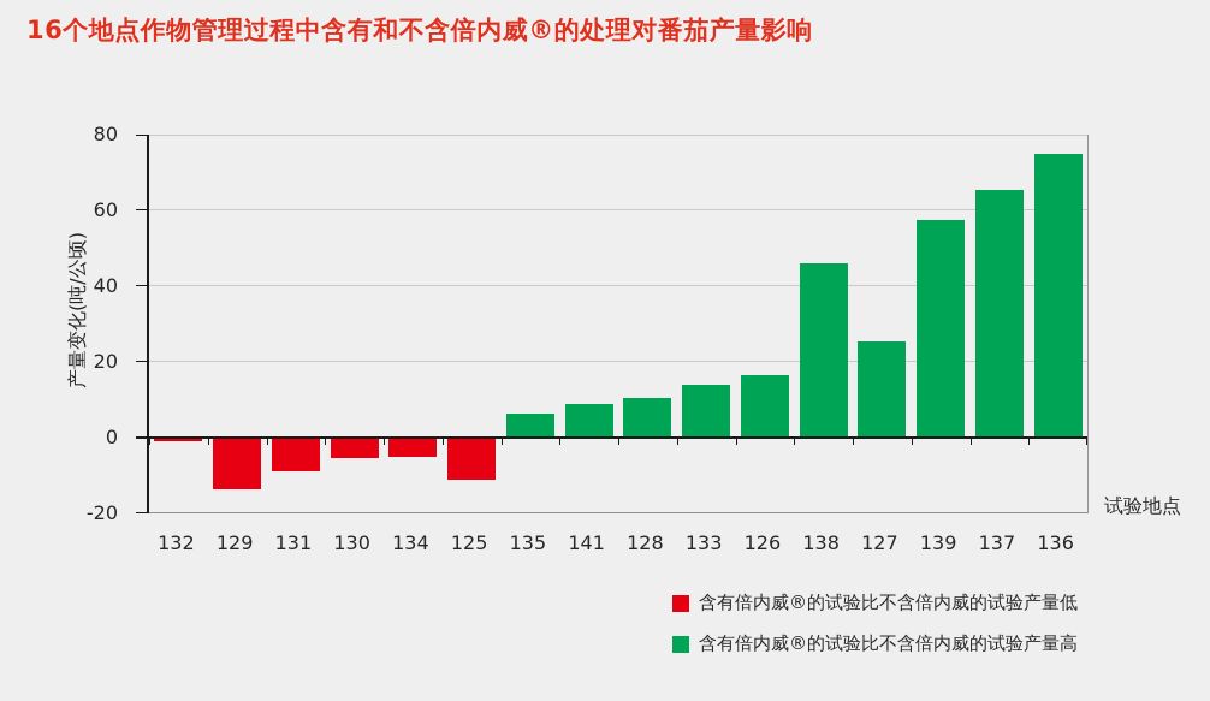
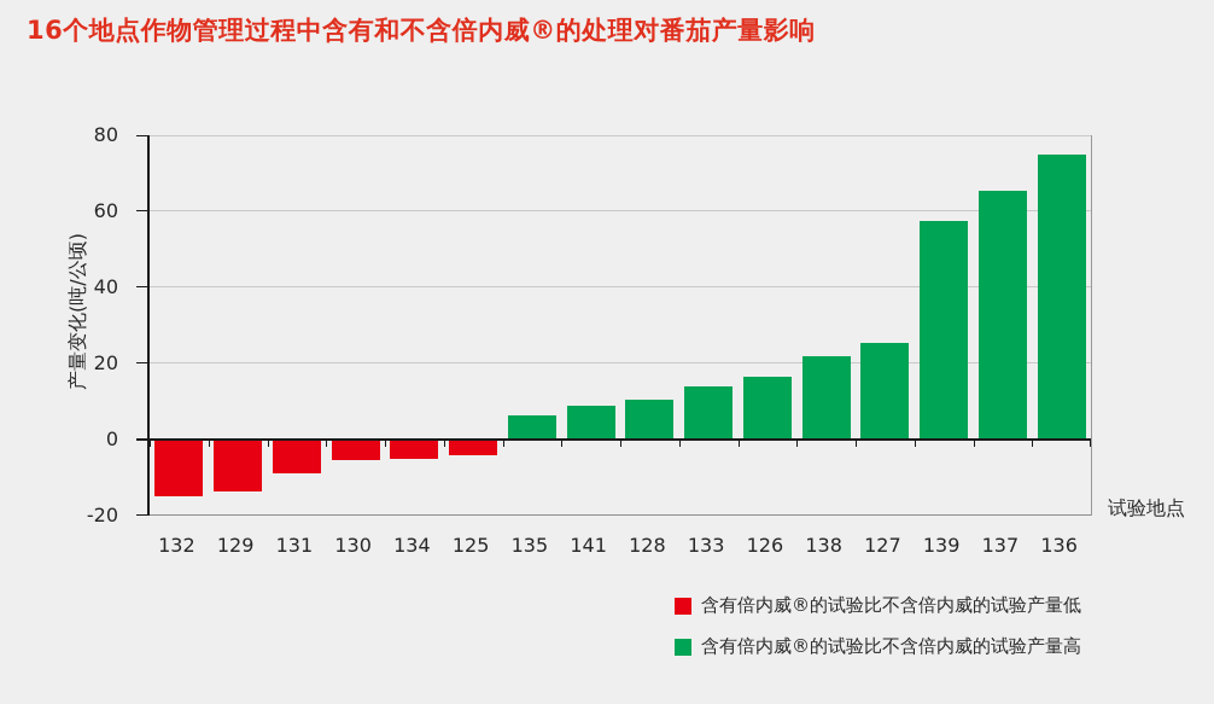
132: -1 -> -15
125: -11 -> -4
138: 46 -> 22
